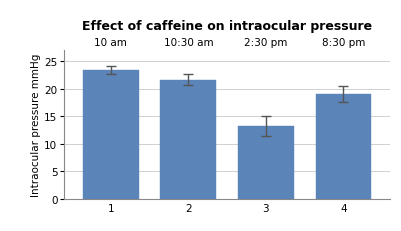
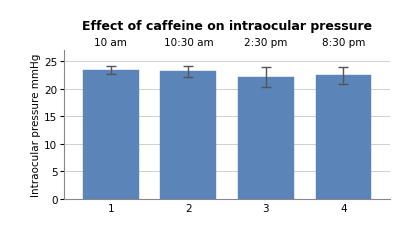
2: 21.6 -> 23.1
3: 13.2 -> 22.1
4: 19.0 -> 22.4
